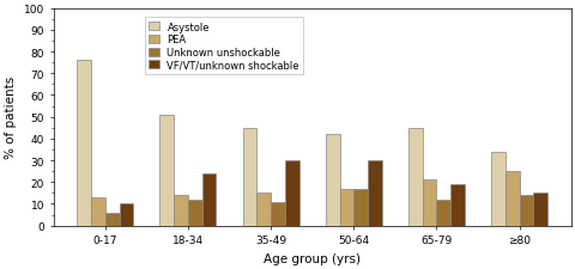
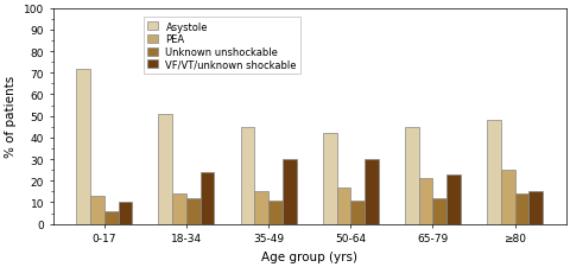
Asystole/0-17: 76 -> 72
Unknown unshockable/50-64: 17 -> 11
VF/VT/unknown shockable/65-79: 19 -> 23
Asystole/≥80: 34 -> 48
